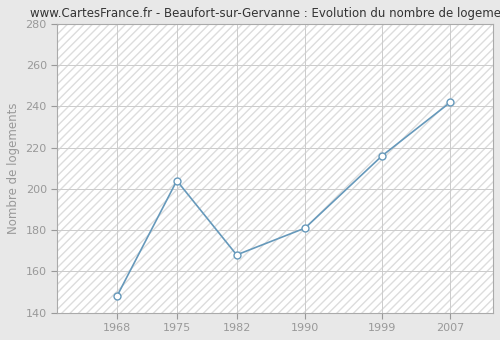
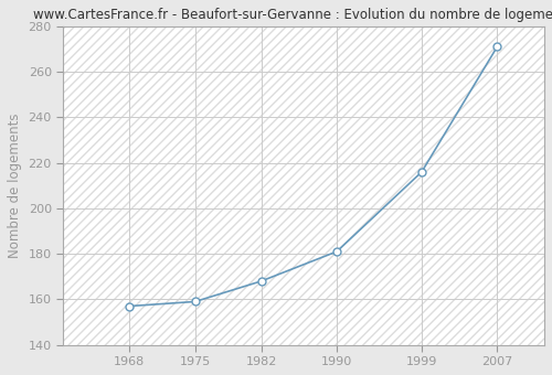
1968: 148 -> 157
1975: 204 -> 159
2007: 242 -> 271
